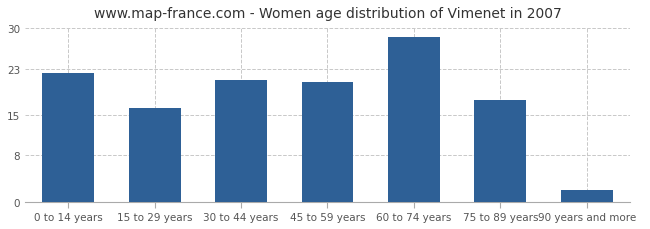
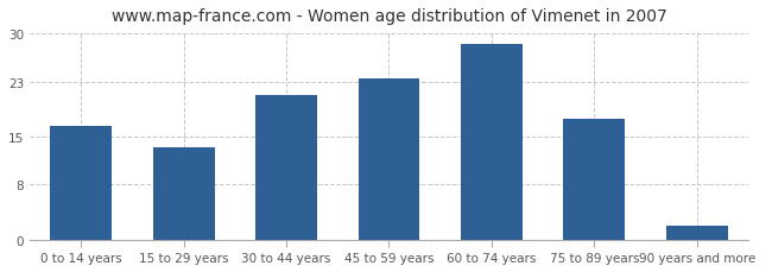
0 to 14 years: 22.2 -> 16.5
15 to 29 years: 16.2 -> 13.5
45 to 59 years: 20.6 -> 23.5
